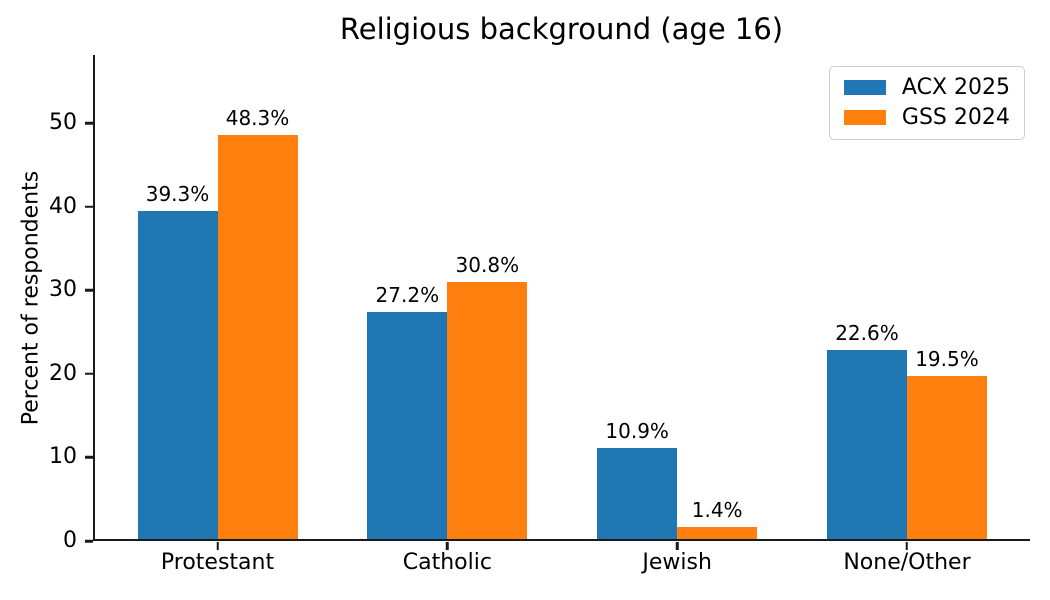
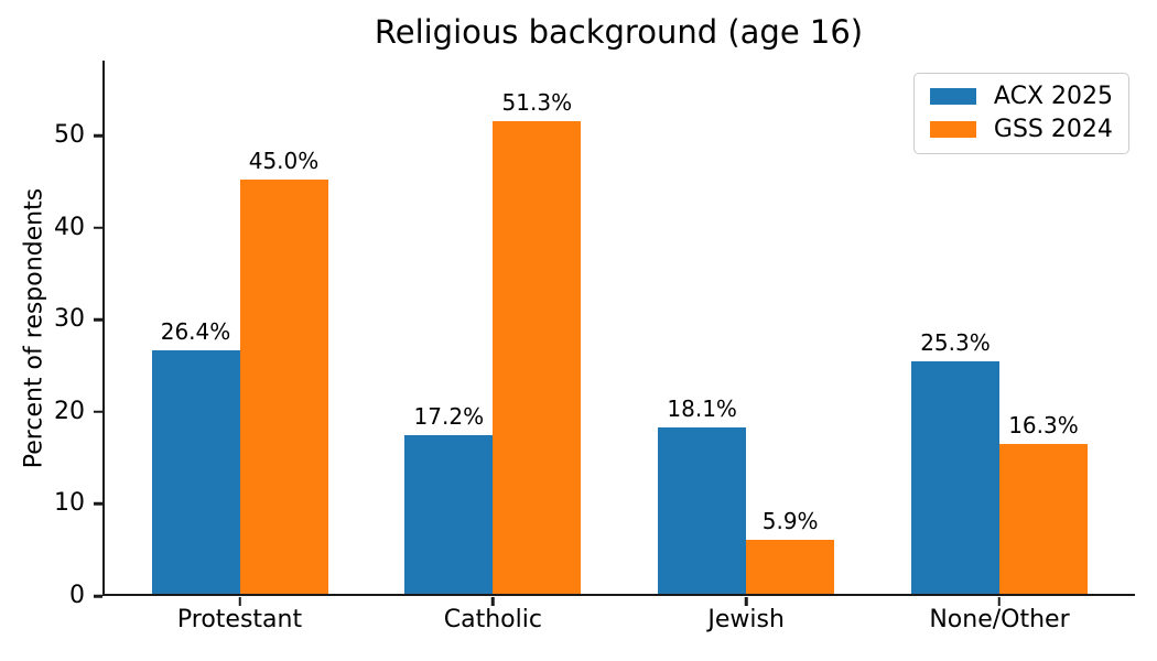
ACX 2025/Protestant: 39.3% -> 26.4%
GSS 2024/Protestant: 48.3% -> 45.0%
ACX 2025/Catholic: 27.2% -> 17.2%
GSS 2024/Catholic: 30.8% -> 51.3%
ACX 2025/Jewish: 10.9% -> 18.1%
GSS 2024/Jewish: 1.4% -> 5.9%
ACX 2025/None/Other: 22.6% -> 25.3%
GSS 2024/None/Other: 19.5% -> 16.3%
